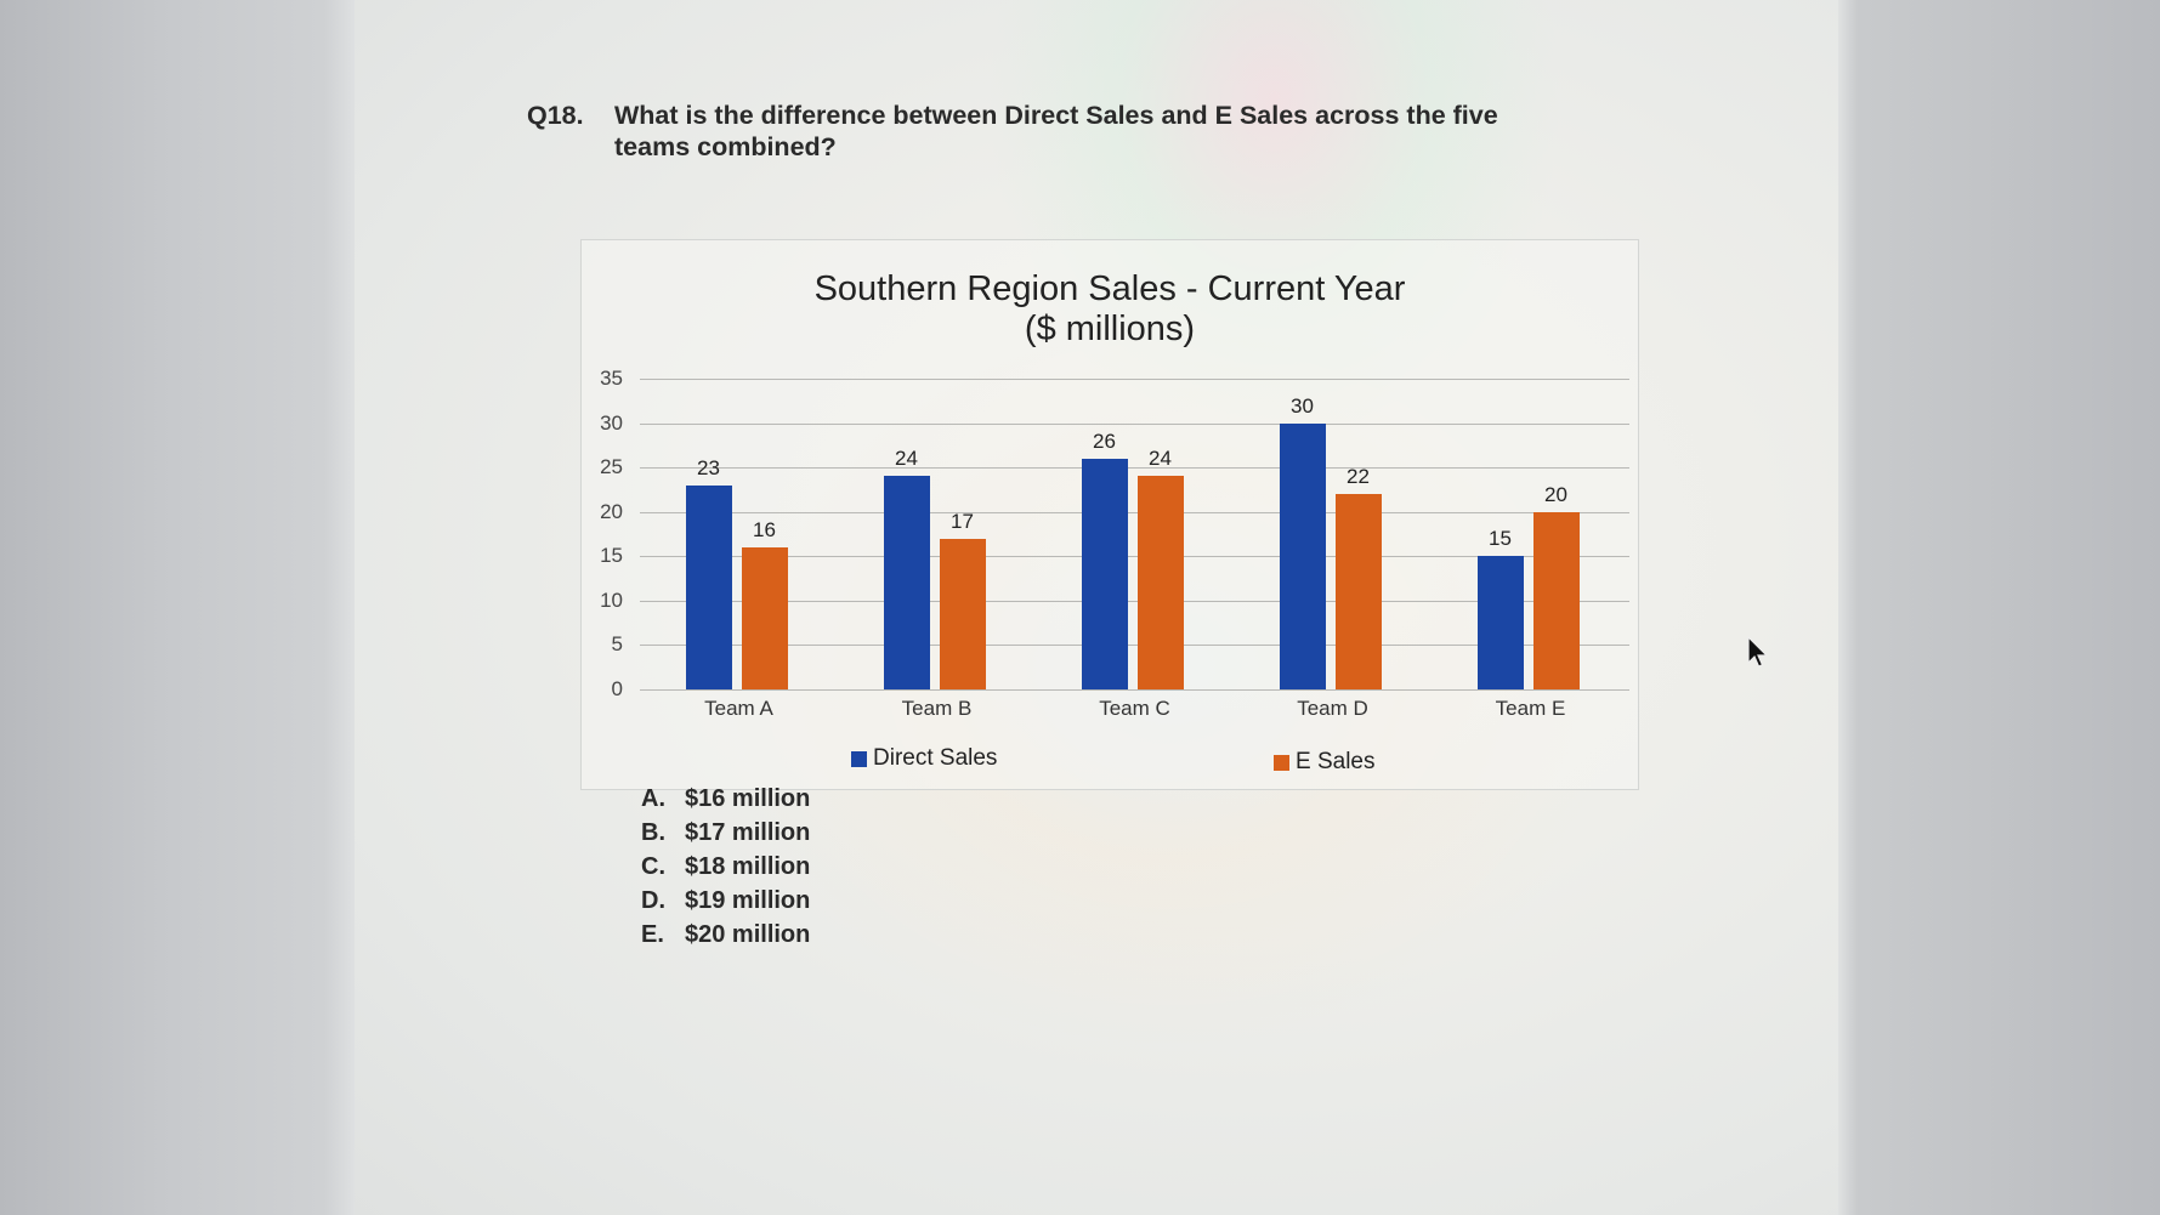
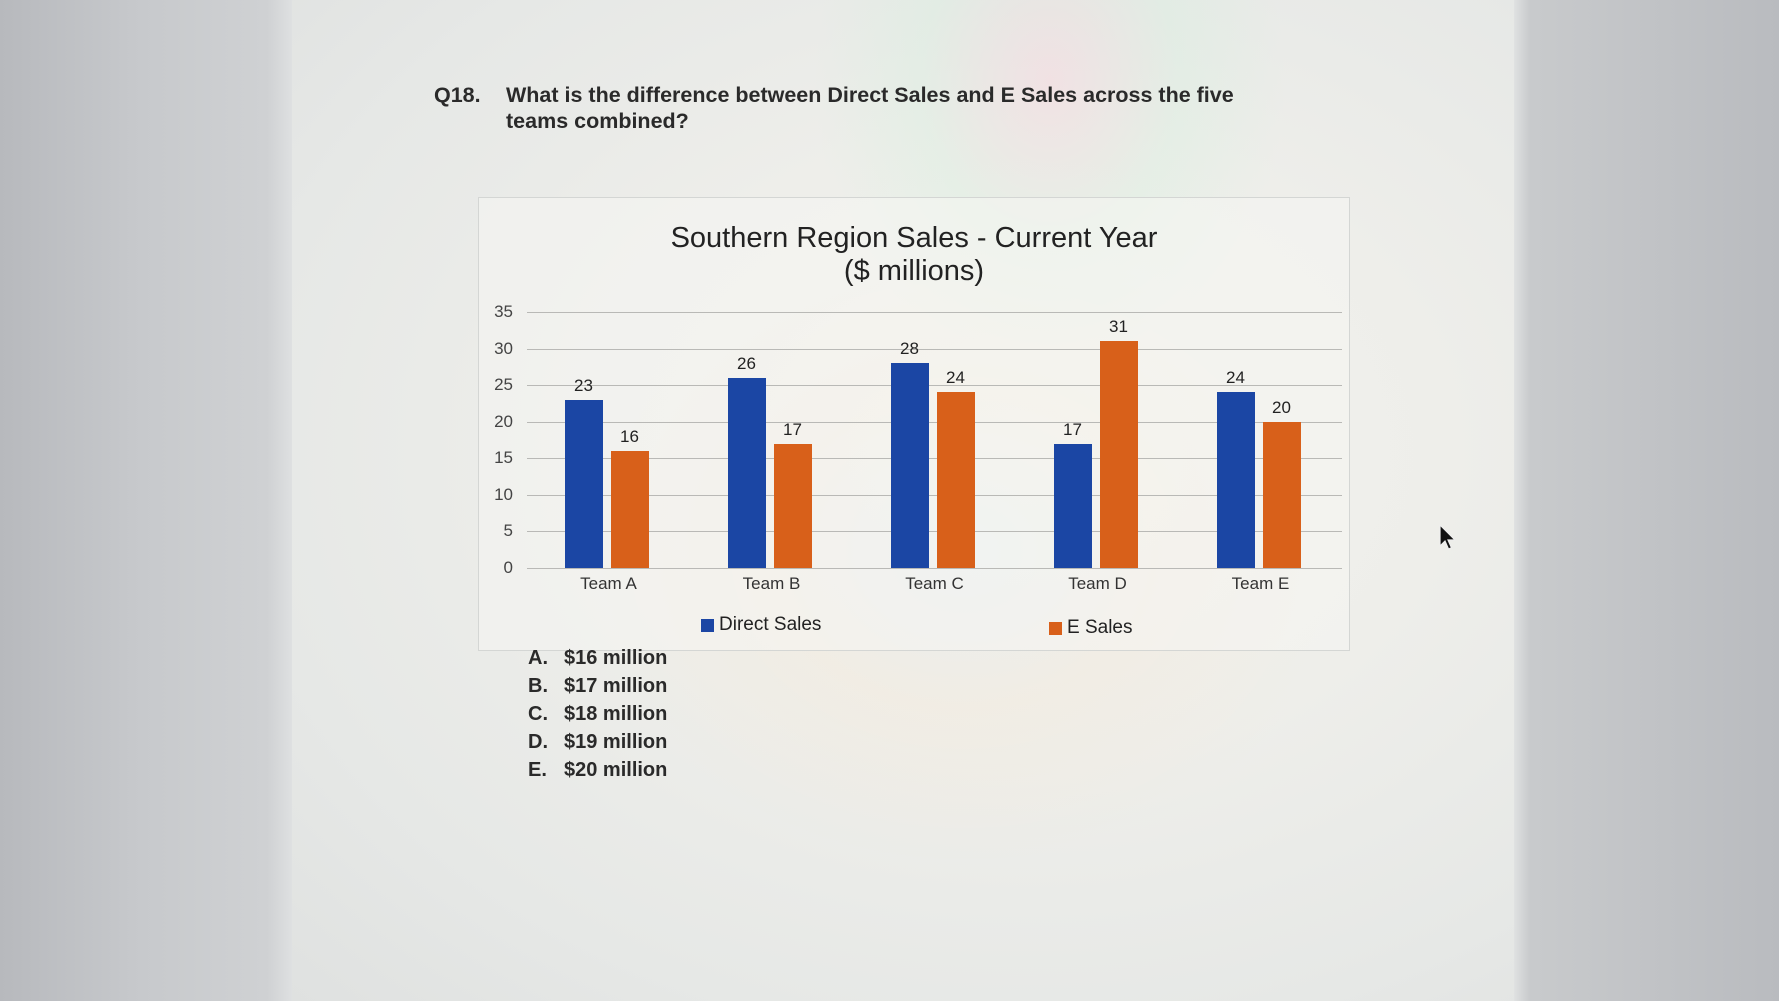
Direct Sales/Team B: 24 -> 26
Direct Sales/Team C: 26 -> 28
Direct Sales/Team D: 30 -> 17
E Sales/Team D: 22 -> 31
Direct Sales/Team E: 15 -> 24
